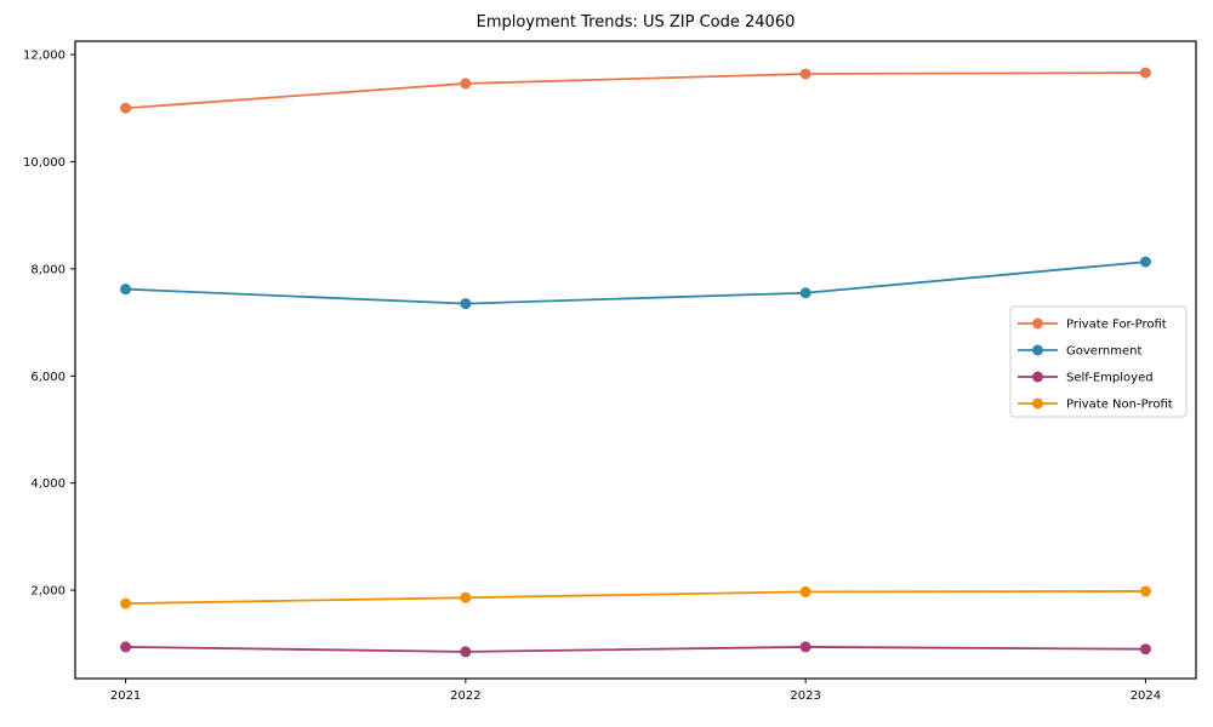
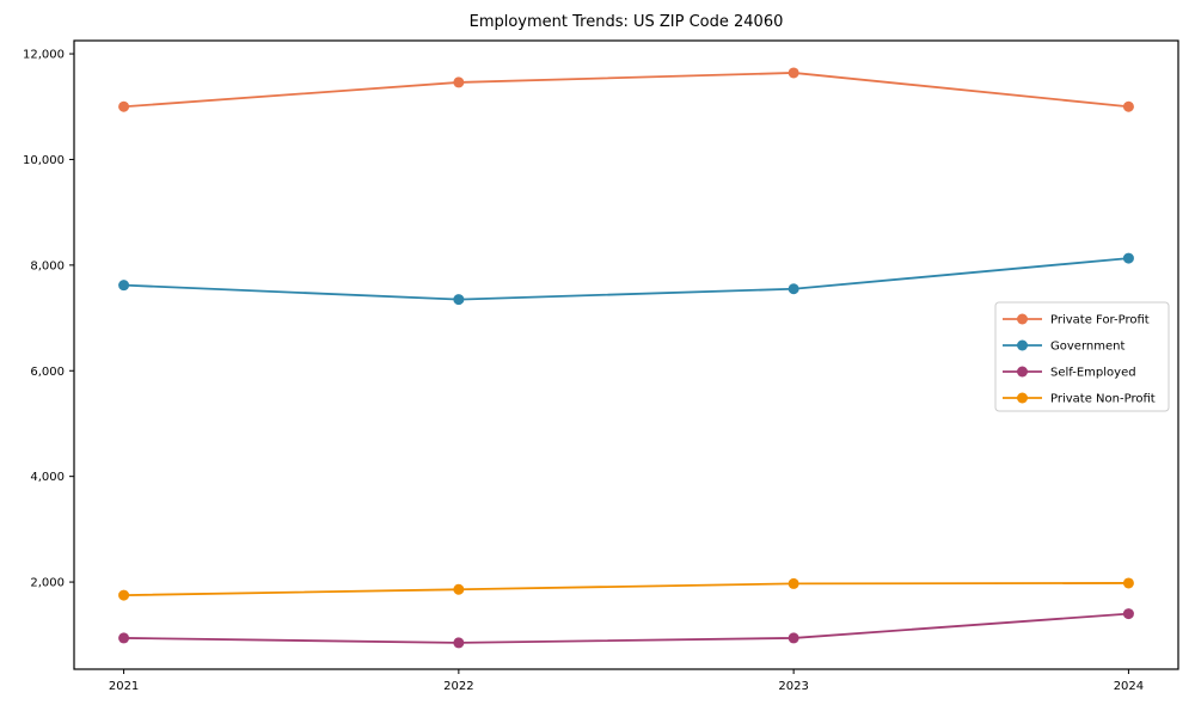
Private For-Profit/2024: 11700 -> 11000
Self-Employed/2024: 900 -> 1400
